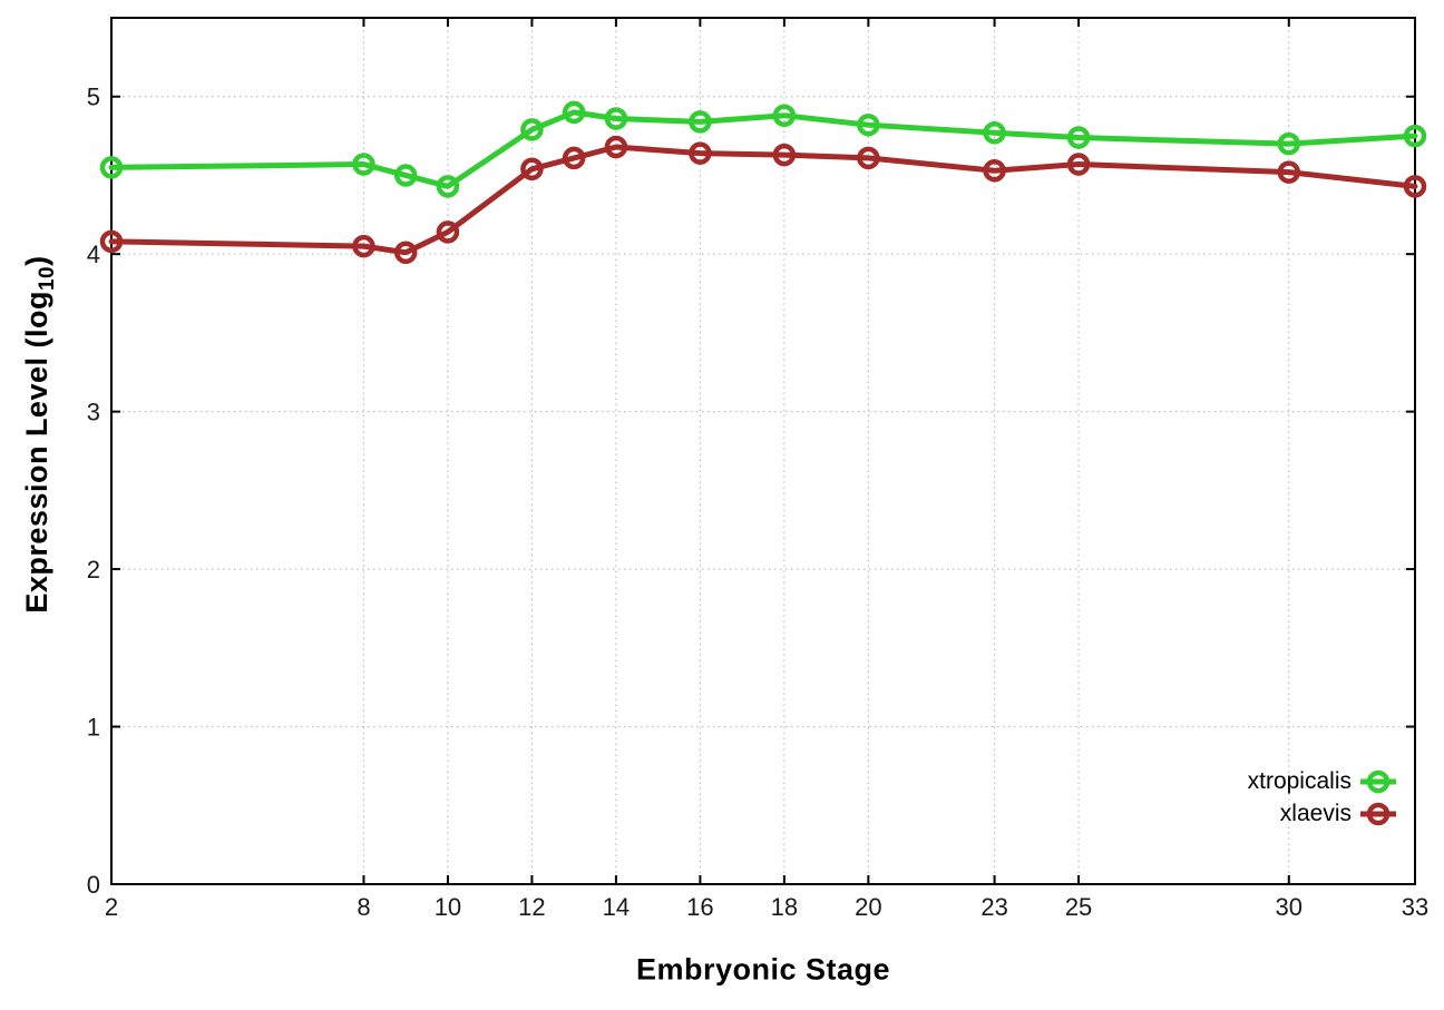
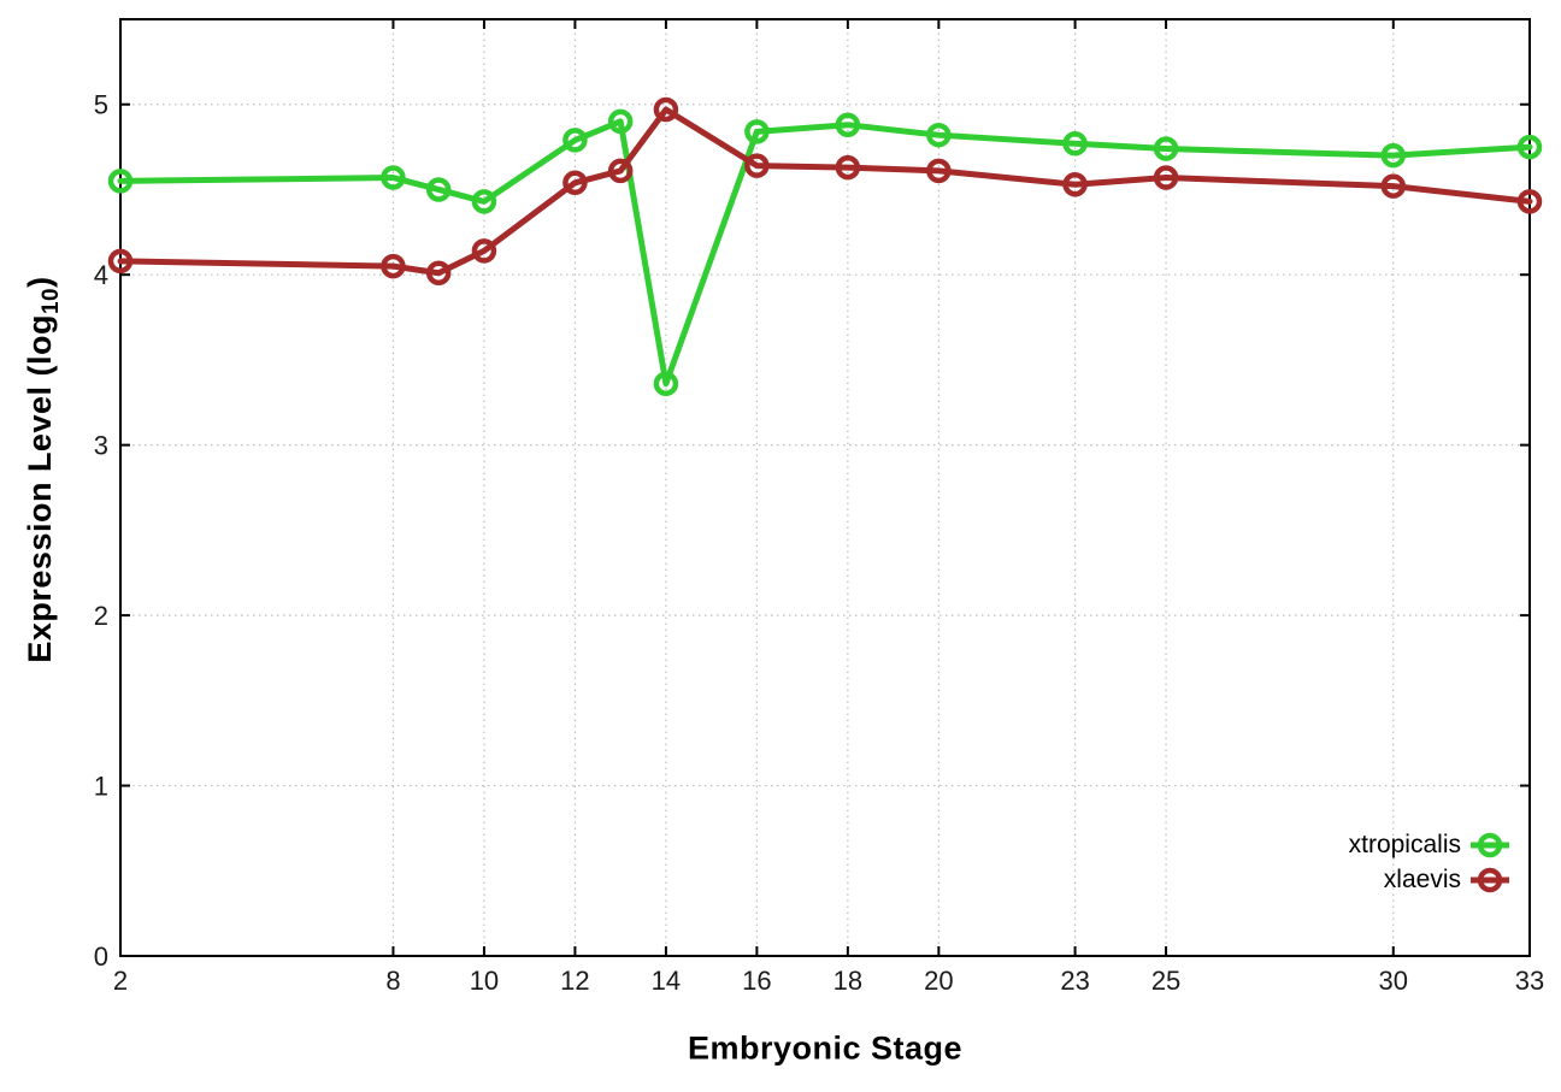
xtropicalis/14: 4.86 -> 3.36
xlaevis/14: 4.68 -> 4.97
